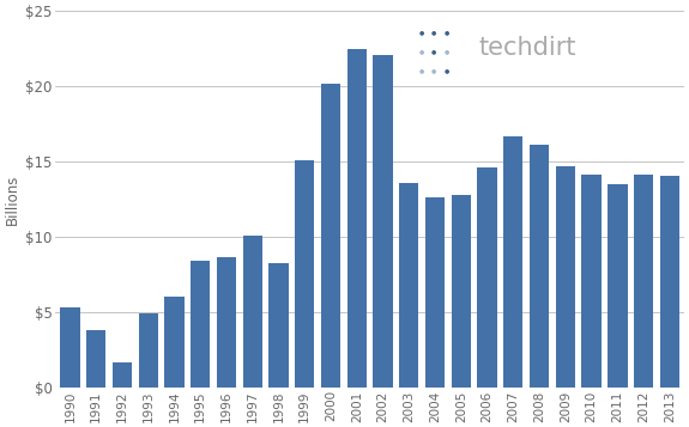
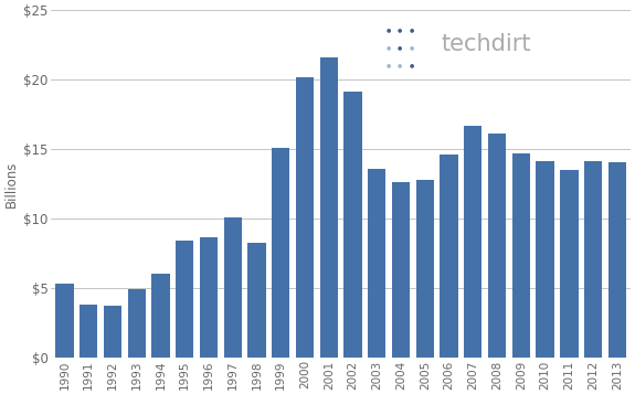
1992: $1.6 -> $3.7
2001: $22.5 -> $21.6
2002: $22.1 -> $19.1
